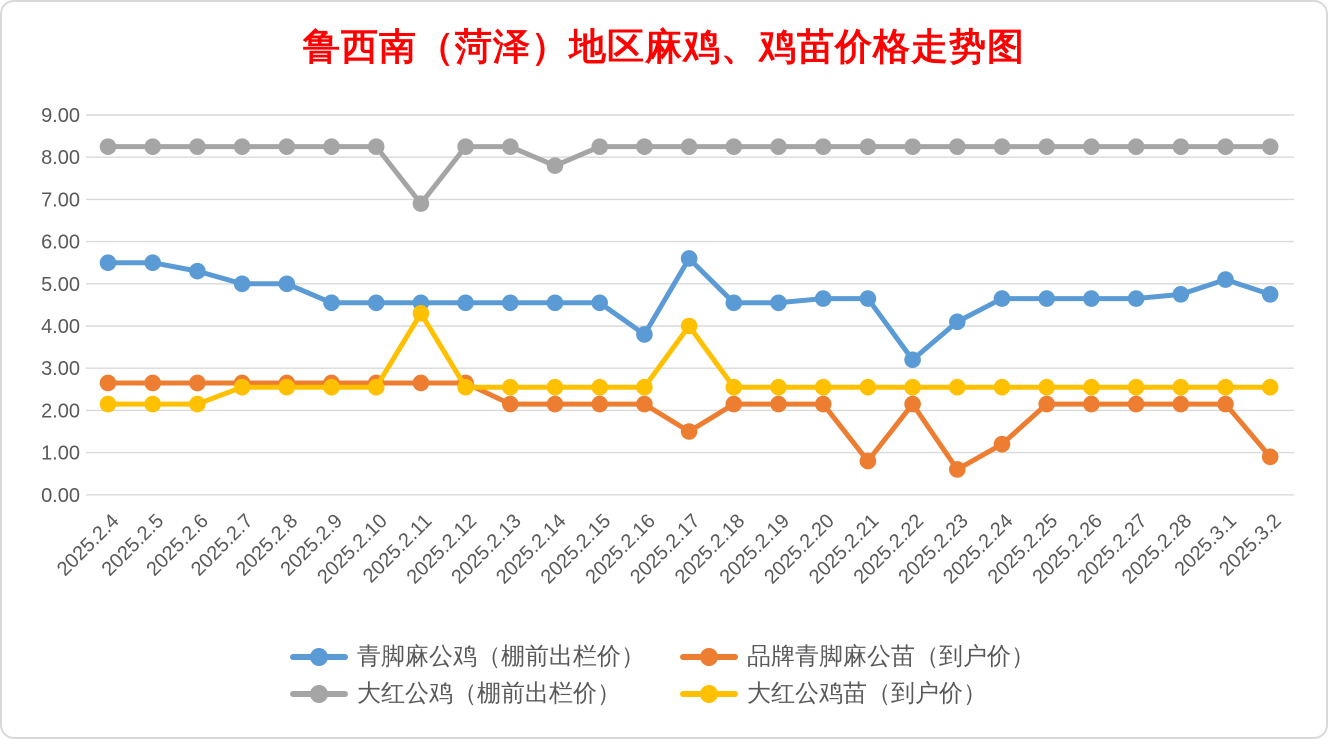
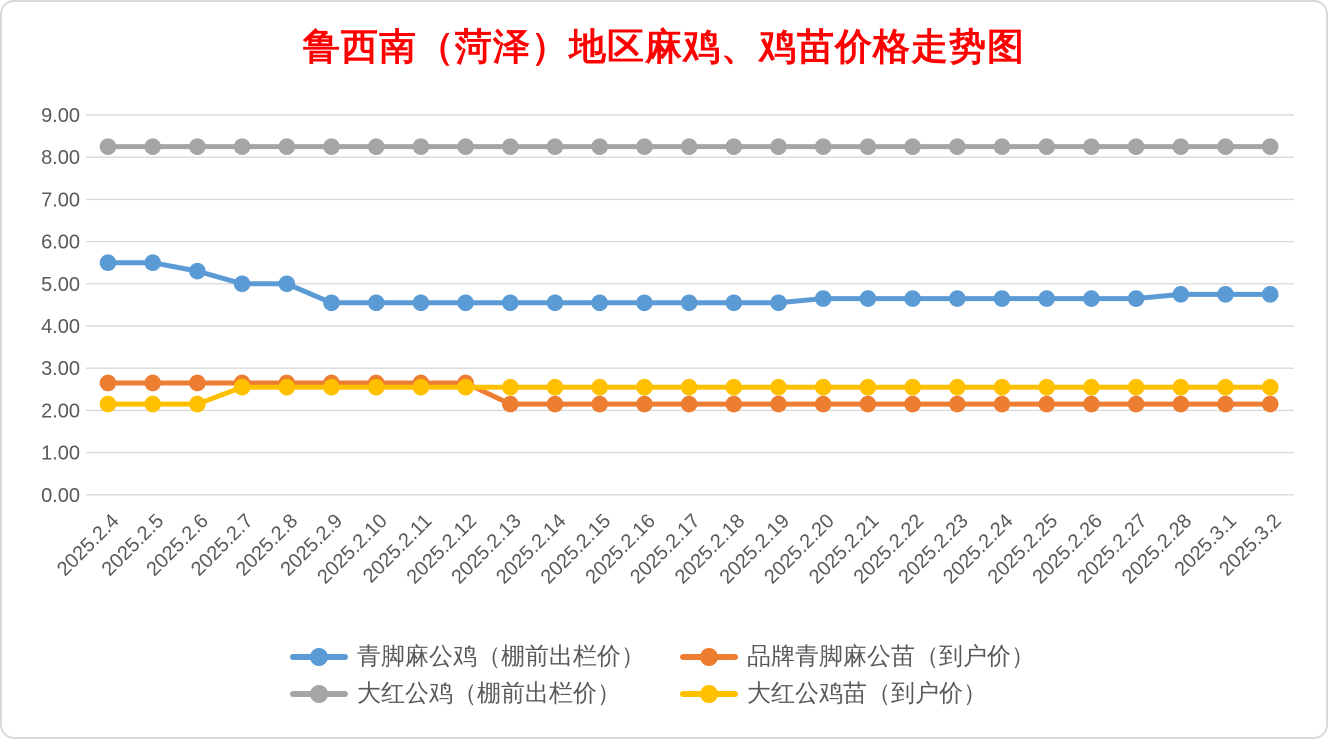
大红公鸡（棚前出栏价）/2025.2.11: 6.9 -> 8.2
大红公鸡苗（到户价）/2025.2.11: 4.3 -> 2.5
大红公鸡（棚前出栏价）/2025.2.14: 7.8 -> 8.2
青脚麻公鸡（棚前出栏价）/2025.2.16: 3.8 -> 4.5
青脚麻公鸡（棚前出栏价）/2025.2.17: 5.6 -> 4.5
品牌青脚麻公苗（到户价）/2025.2.17: 1.5 -> 2.1
大红公鸡苗（到户价）/2025.2.17: 4.0 -> 2.5
品牌青脚麻公苗（到户价）/2025.2.21: 0.8 -> 2.1
青脚麻公鸡（棚前出栏价）/2025.2.22: 3.2 -> 4.7
青脚麻公鸡（棚前出栏价）/2025.2.23: 4.1 -> 4.7
品牌青脚麻公苗（到户价）/2025.2.23: 0.6 -> 2.1
品牌青脚麻公苗（到户价）/2025.2.24: 1.2 -> 2.1
青脚麻公鸡（棚前出栏价）/2025.3.1: 5.1 -> 4.8
品牌青脚麻公苗（到户价）/2025.3.2: 0.9 -> 2.1
